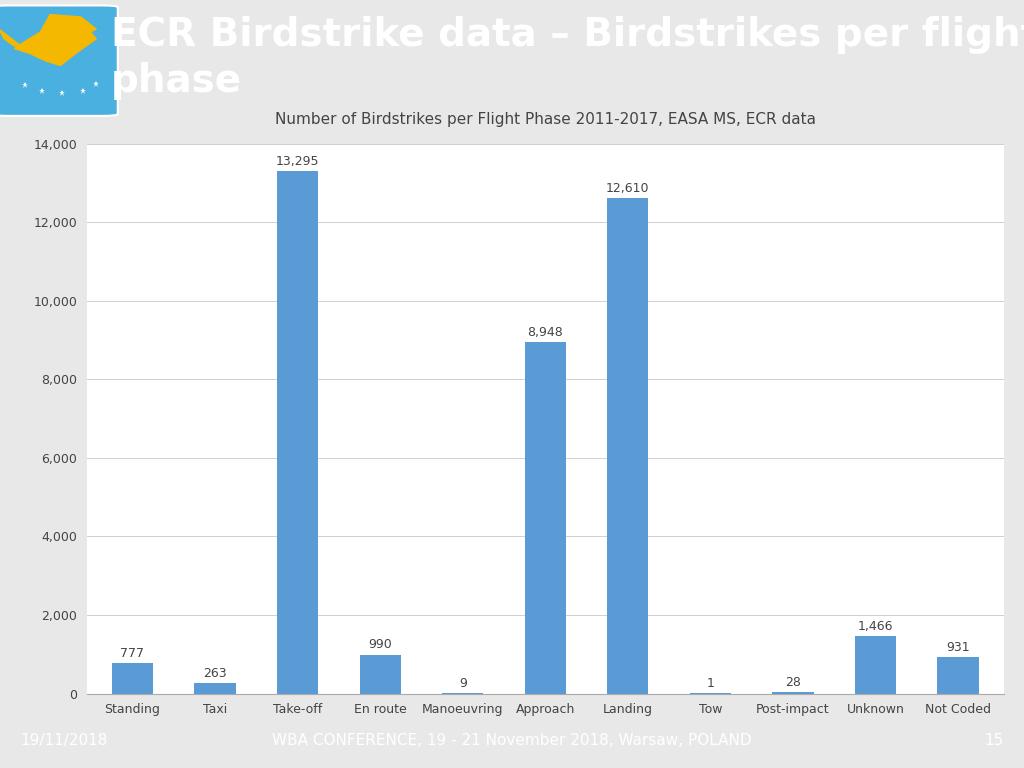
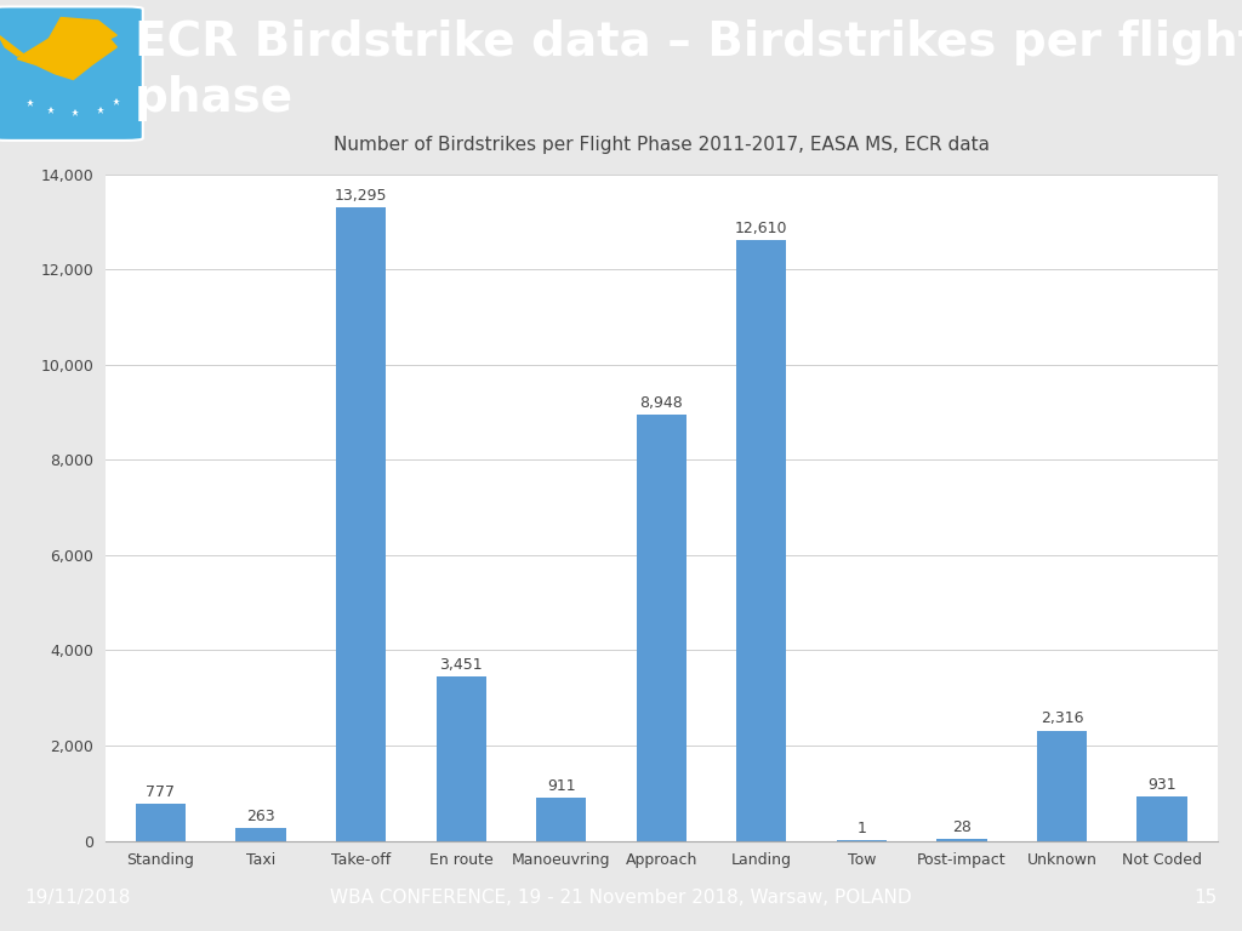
En route: 990 -> 3,451
Manoeuvring: 9 -> 911
Unknown: 1,466 -> 2,316
